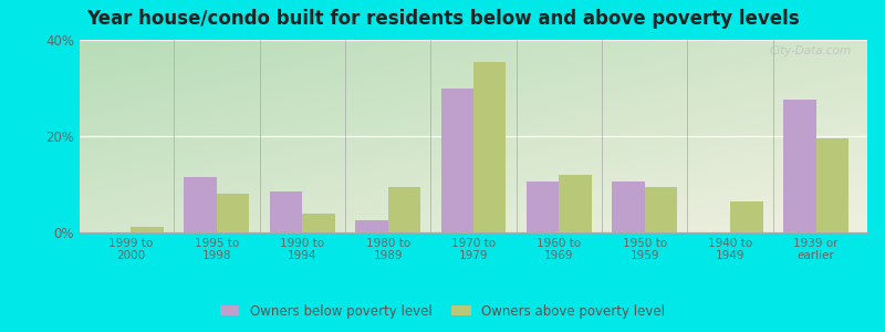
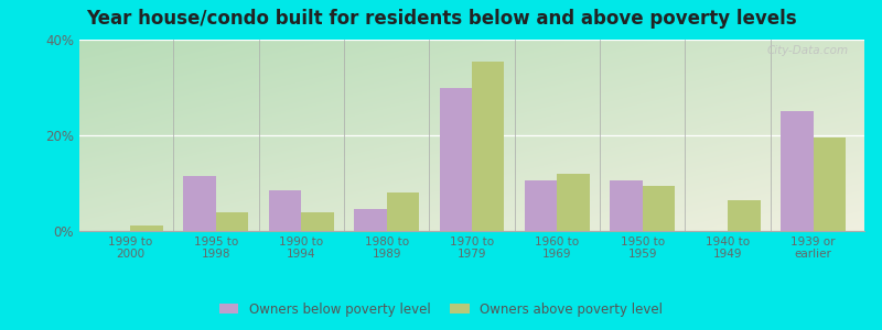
Owners above poverty level/1995 to 1998: 8.0% -> 4.0%
Owners below poverty level/1980 to 1989: 2.5% -> 4.5%
Owners above poverty level/1980 to 1989: 9.5% -> 8.0%
Owners below poverty level/1939 or earlier: 27.5% -> 25.0%
